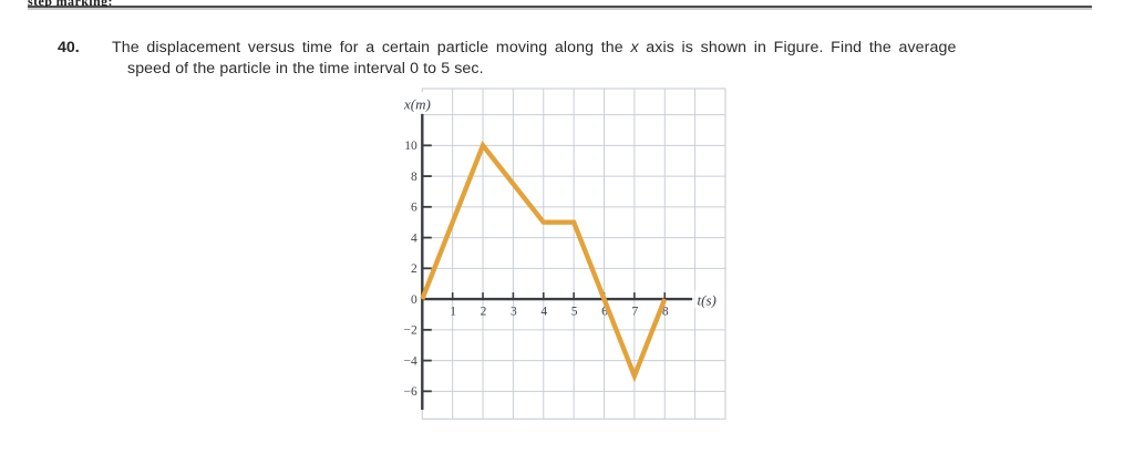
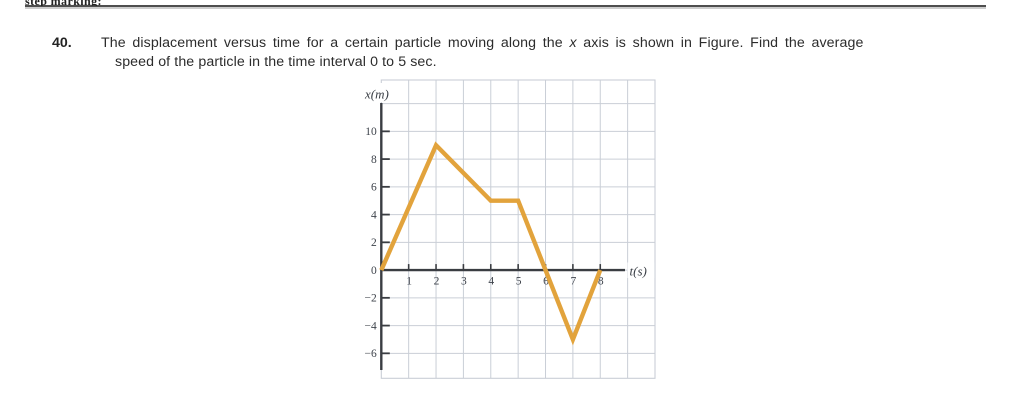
2: 10 -> 9
